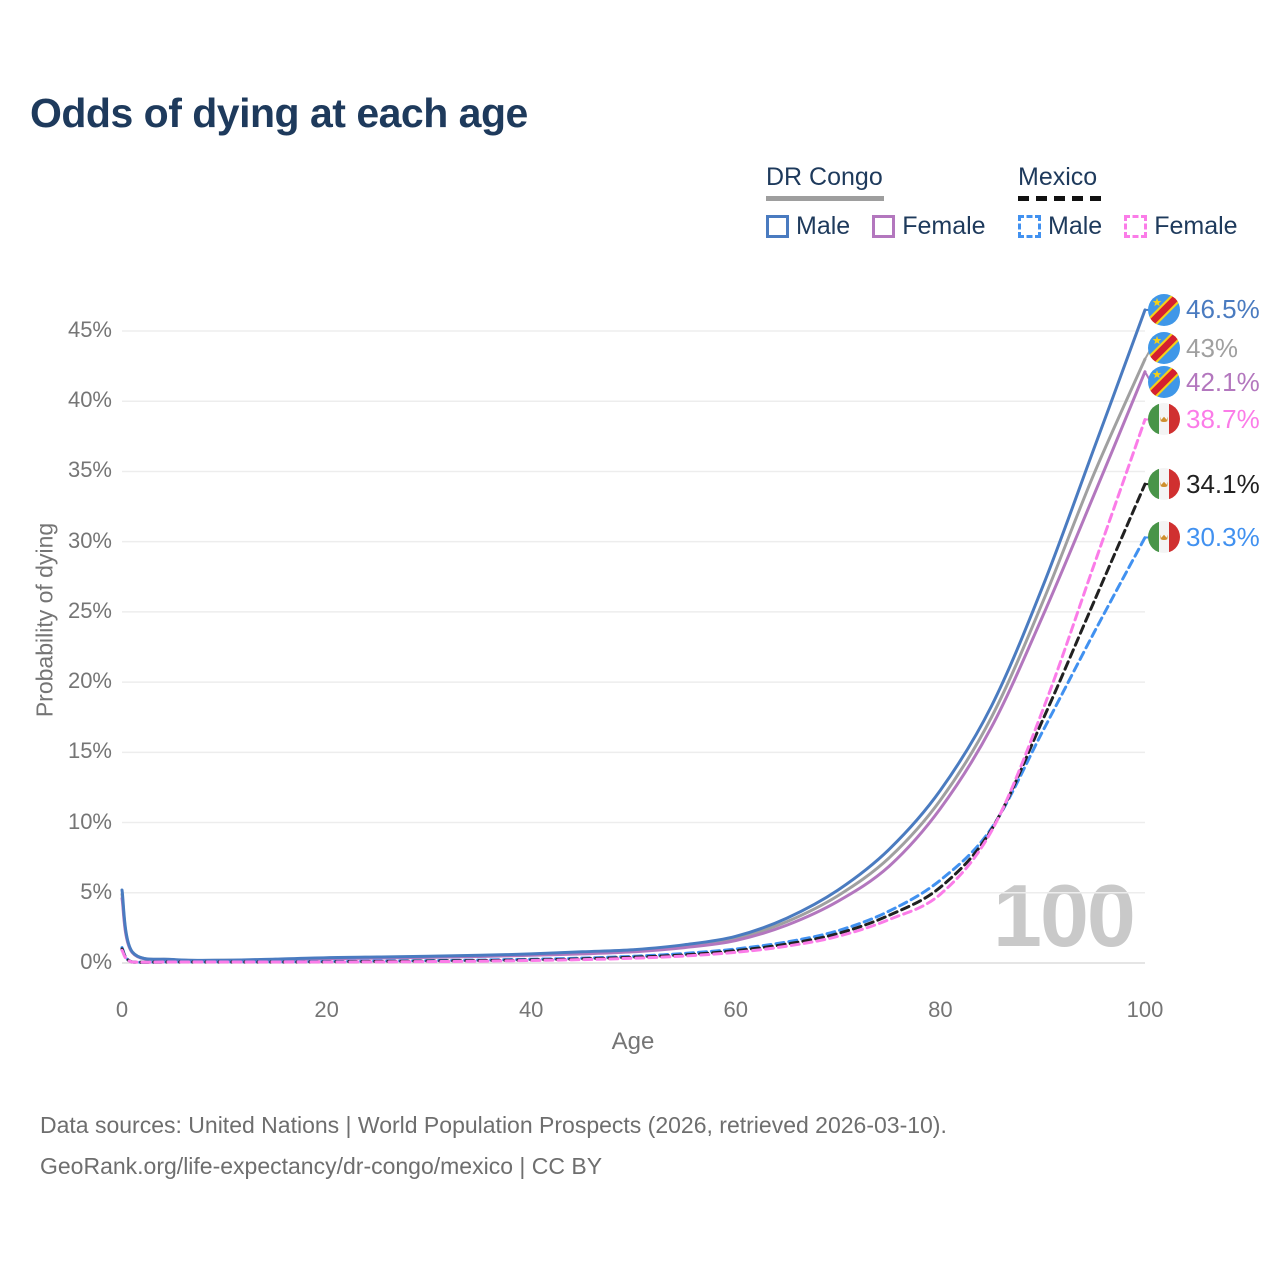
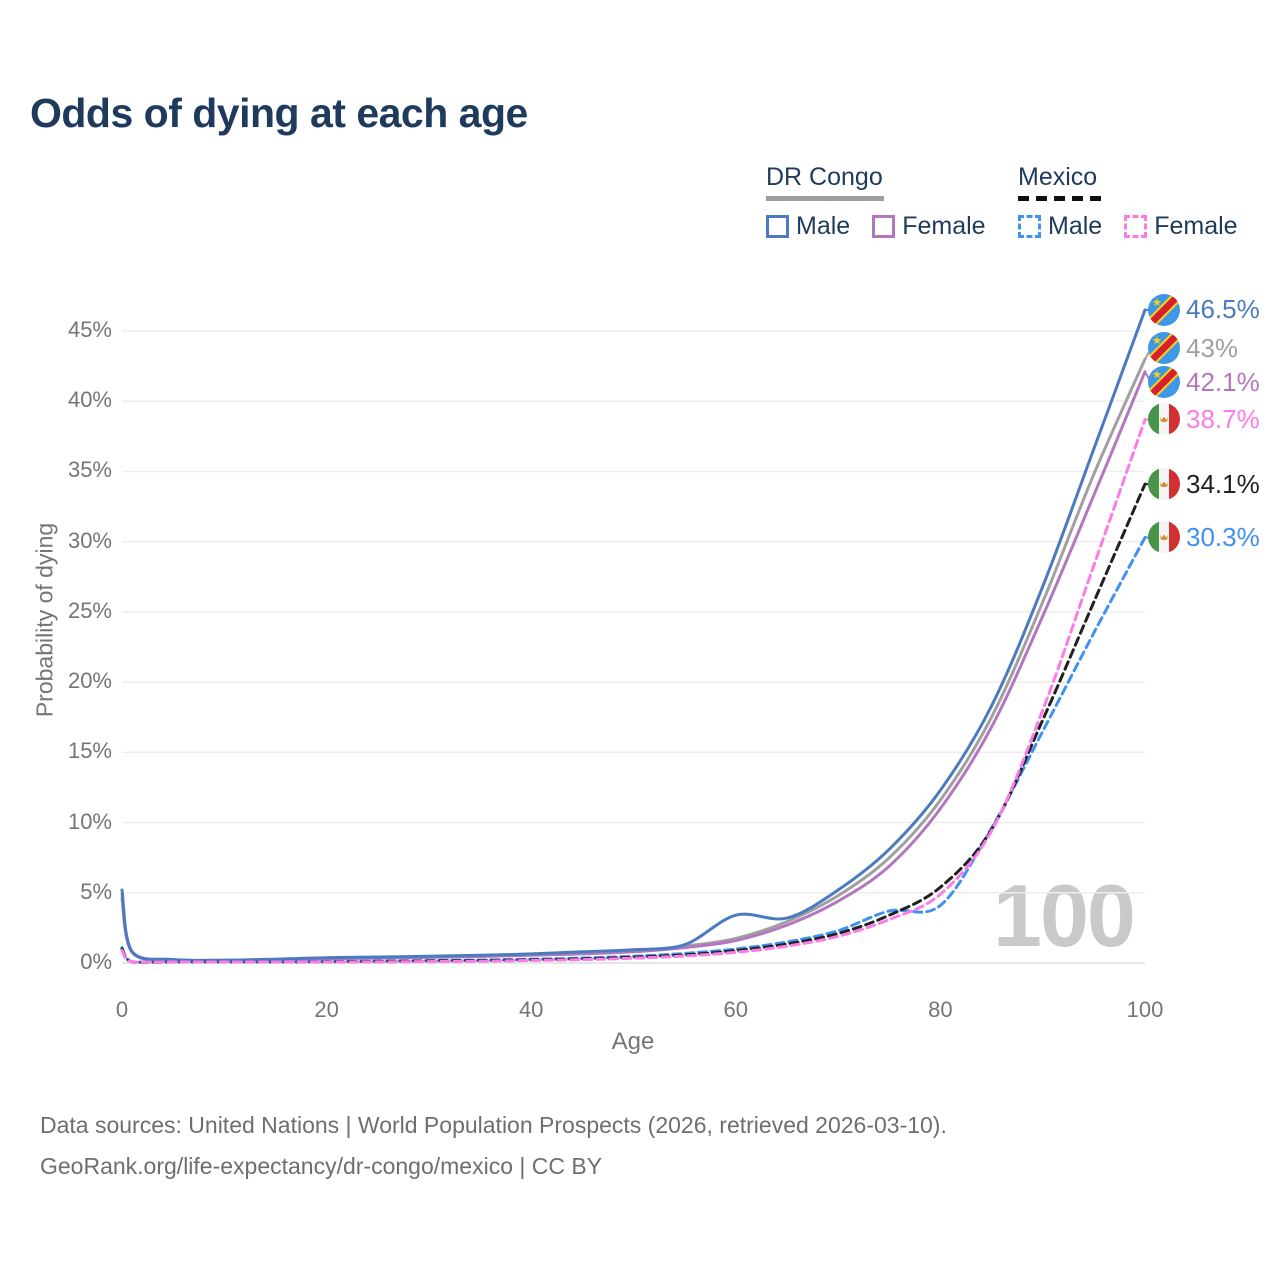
DR Congo Male/60: 1.9% -> 3.4%
Mexico Male/80: 5.9% -> 4.1%
